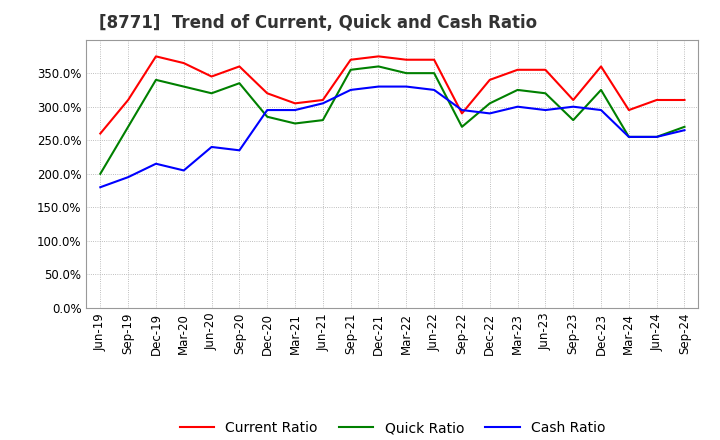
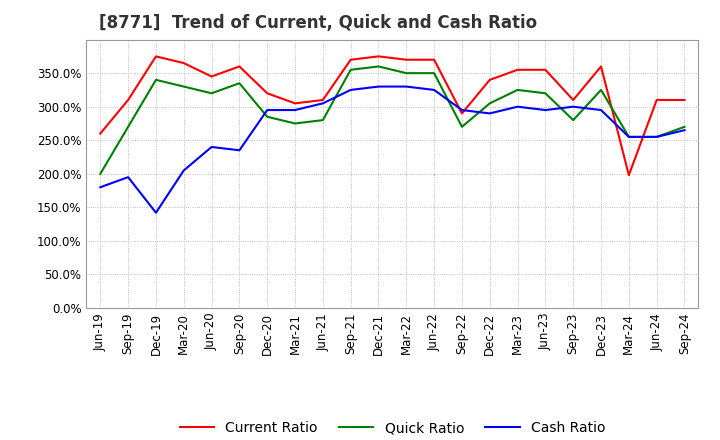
Cash Ratio/Dec-19: 215% -> 142%
Current Ratio/Mar-24: 295% -> 198%
